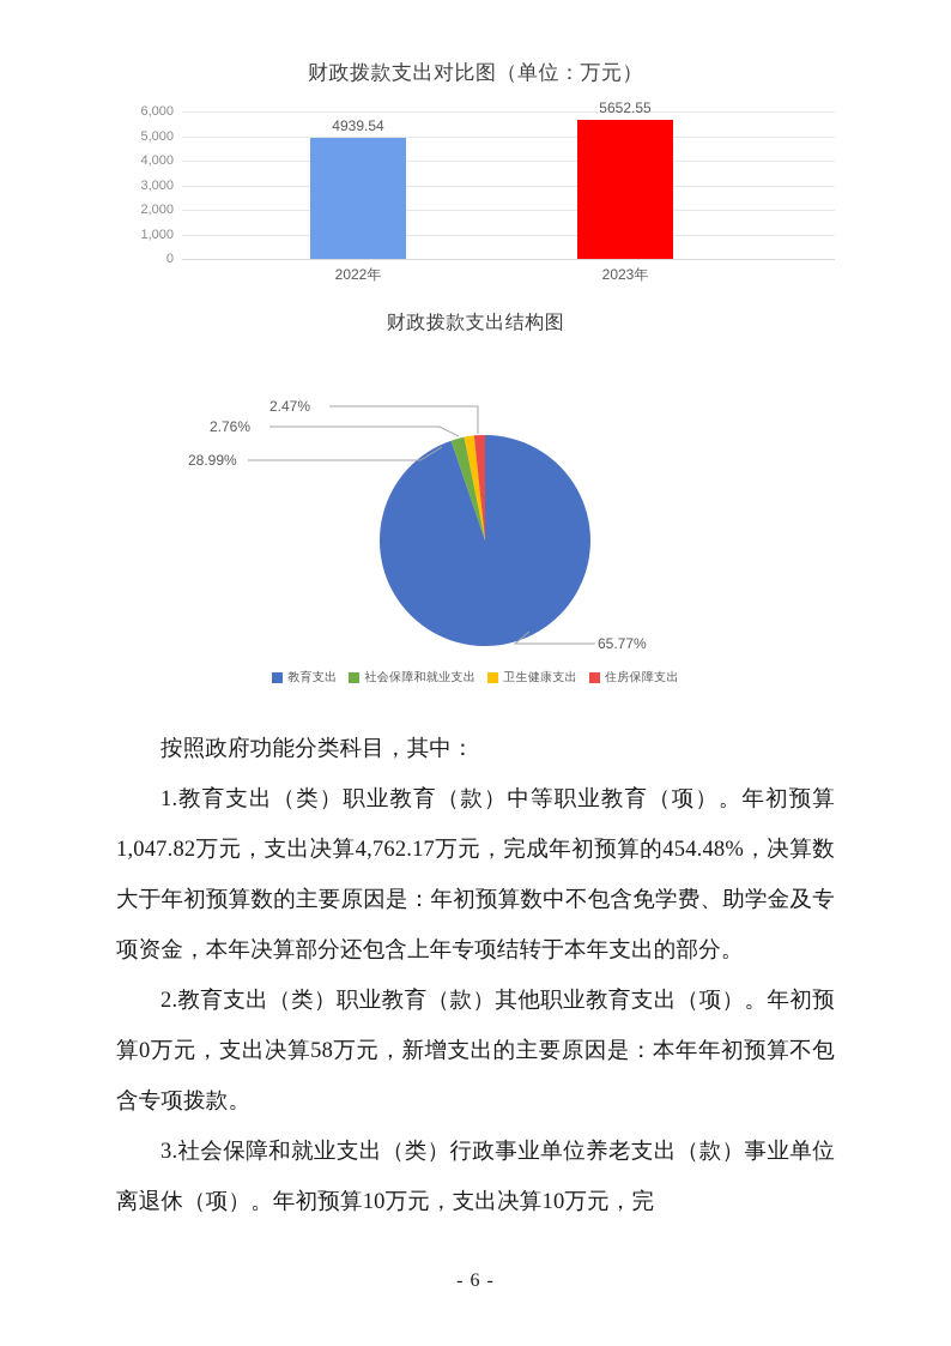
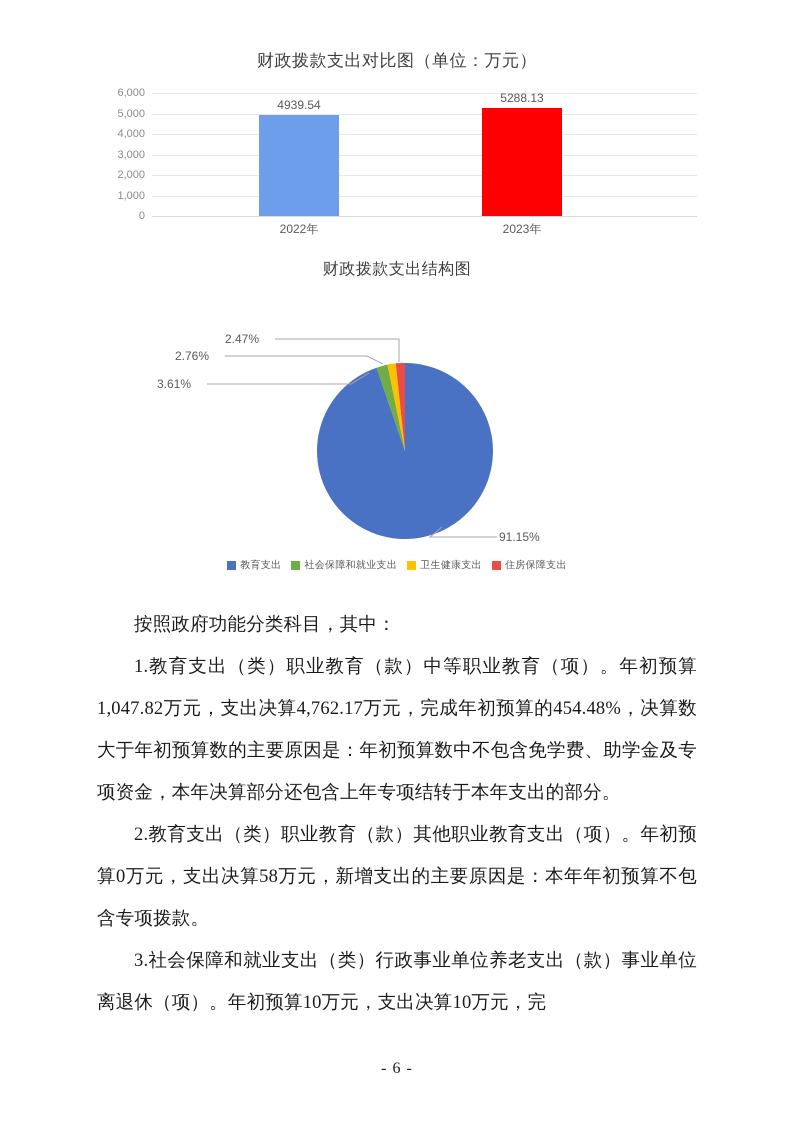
财政拨款支出对比图（单位：万元）/2023年: 5652.55 -> 5288.13
财政拨款支出结构图/教育支出: 65.77% -> 91.15%
财政拨款支出结构图/社会保障和就业支出: 28.99% -> 3.61%
